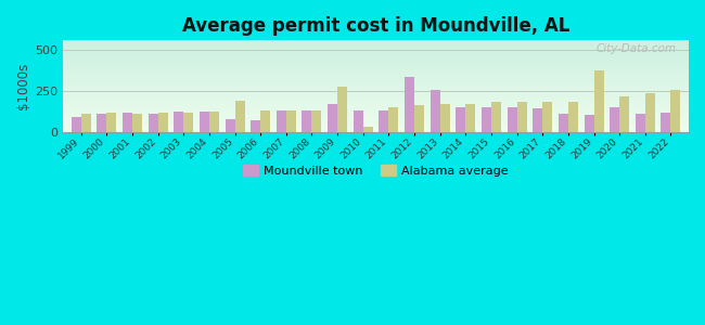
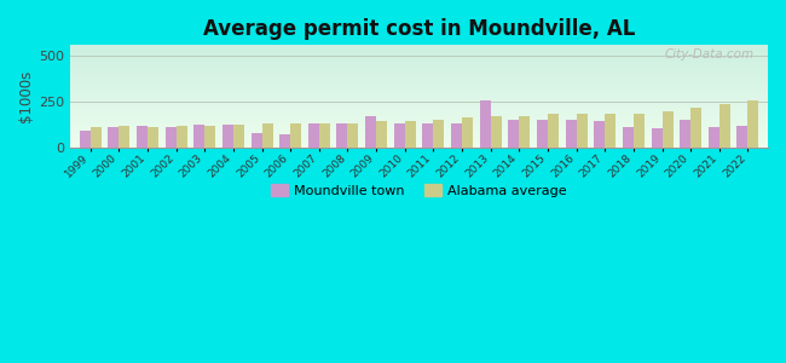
Alabama average/2005: 190 -> 130
Alabama average/2009: 280 -> 140
Alabama average/2010: 30 -> 140
Moundville town/2012: 340 -> 130
Alabama average/2019: 380 -> 200
